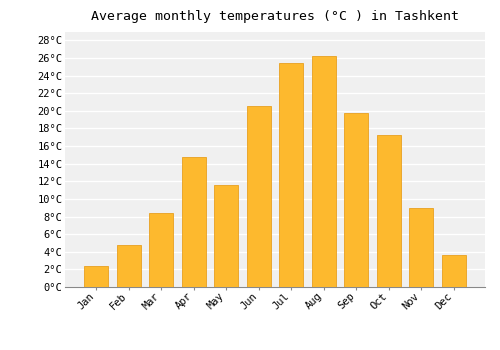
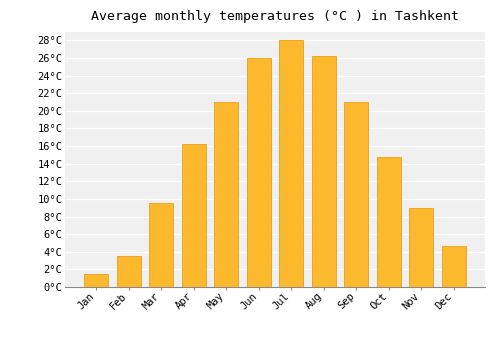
Jan: 2.4°C -> 1.5°C
Feb: 4.8°C -> 3.5°C
Mar: 8.4°C -> 9.5°C
Apr: 14.8°C -> 16.2°C
May: 11.6°C -> 21.0°C
Jun: 20.6°C -> 26.0°C
Jul: 25.4°C -> 28.0°C
Sep: 19.8°C -> 21.0°C
Oct: 17.2°C -> 14.8°C
Dec: 3.6°C -> 4.7°C
